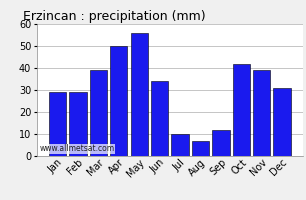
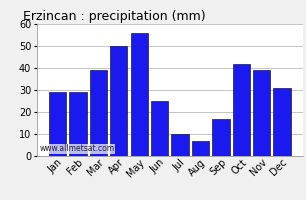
Jun: 34 -> 25
Sep: 12 -> 17
